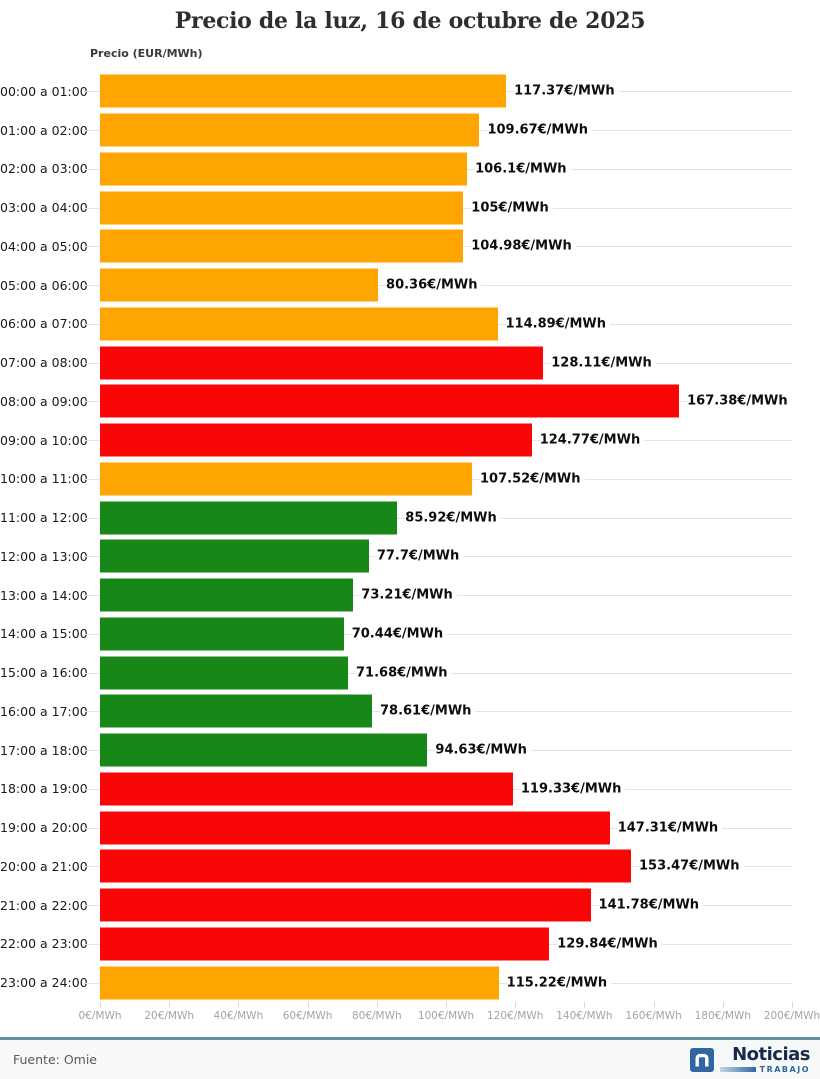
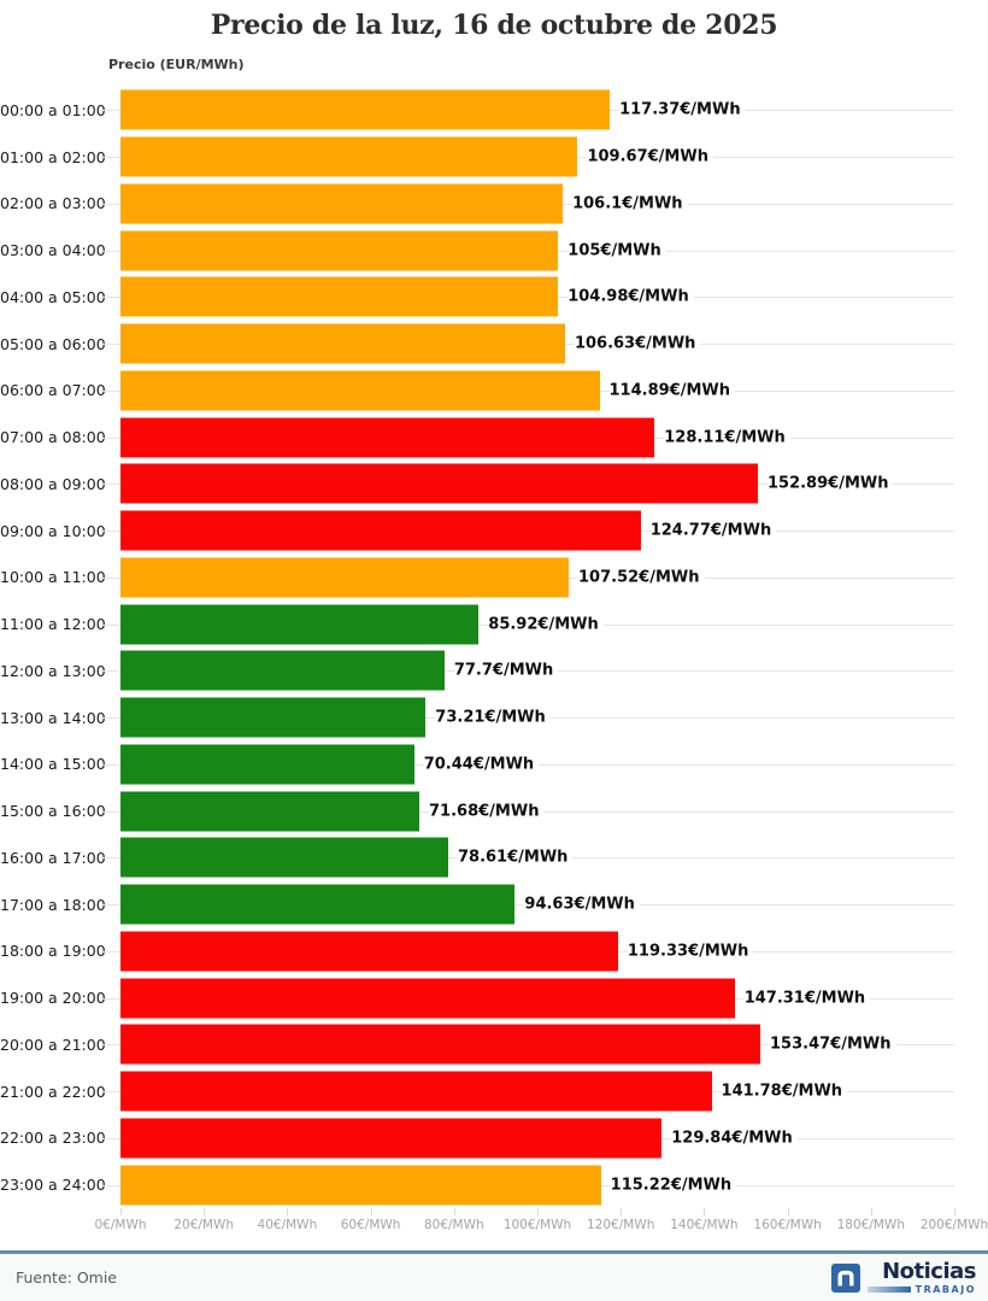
05:00 a 06:00: 80.36 -> 106.63
08:00 a 09:00: 167.38 -> 152.89
